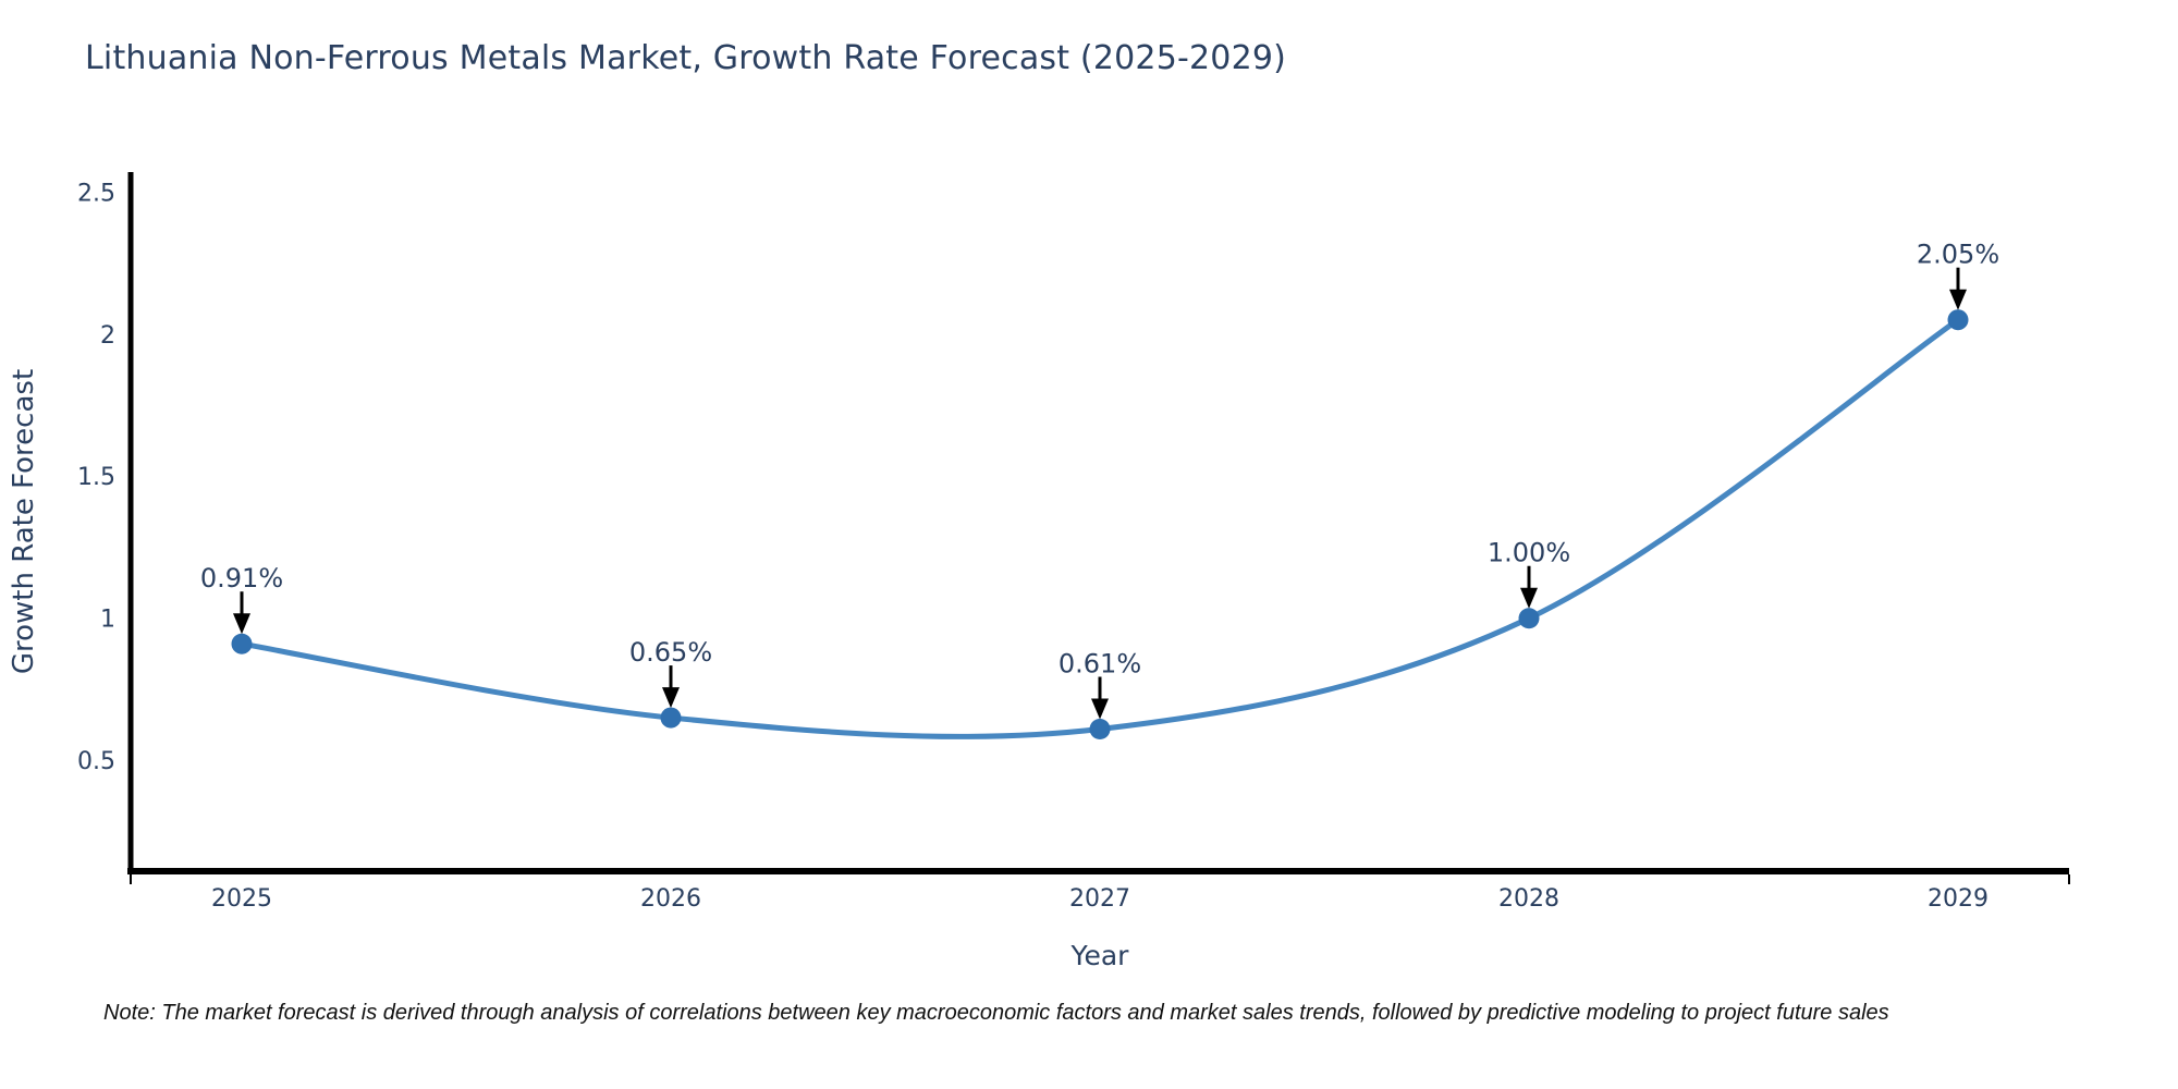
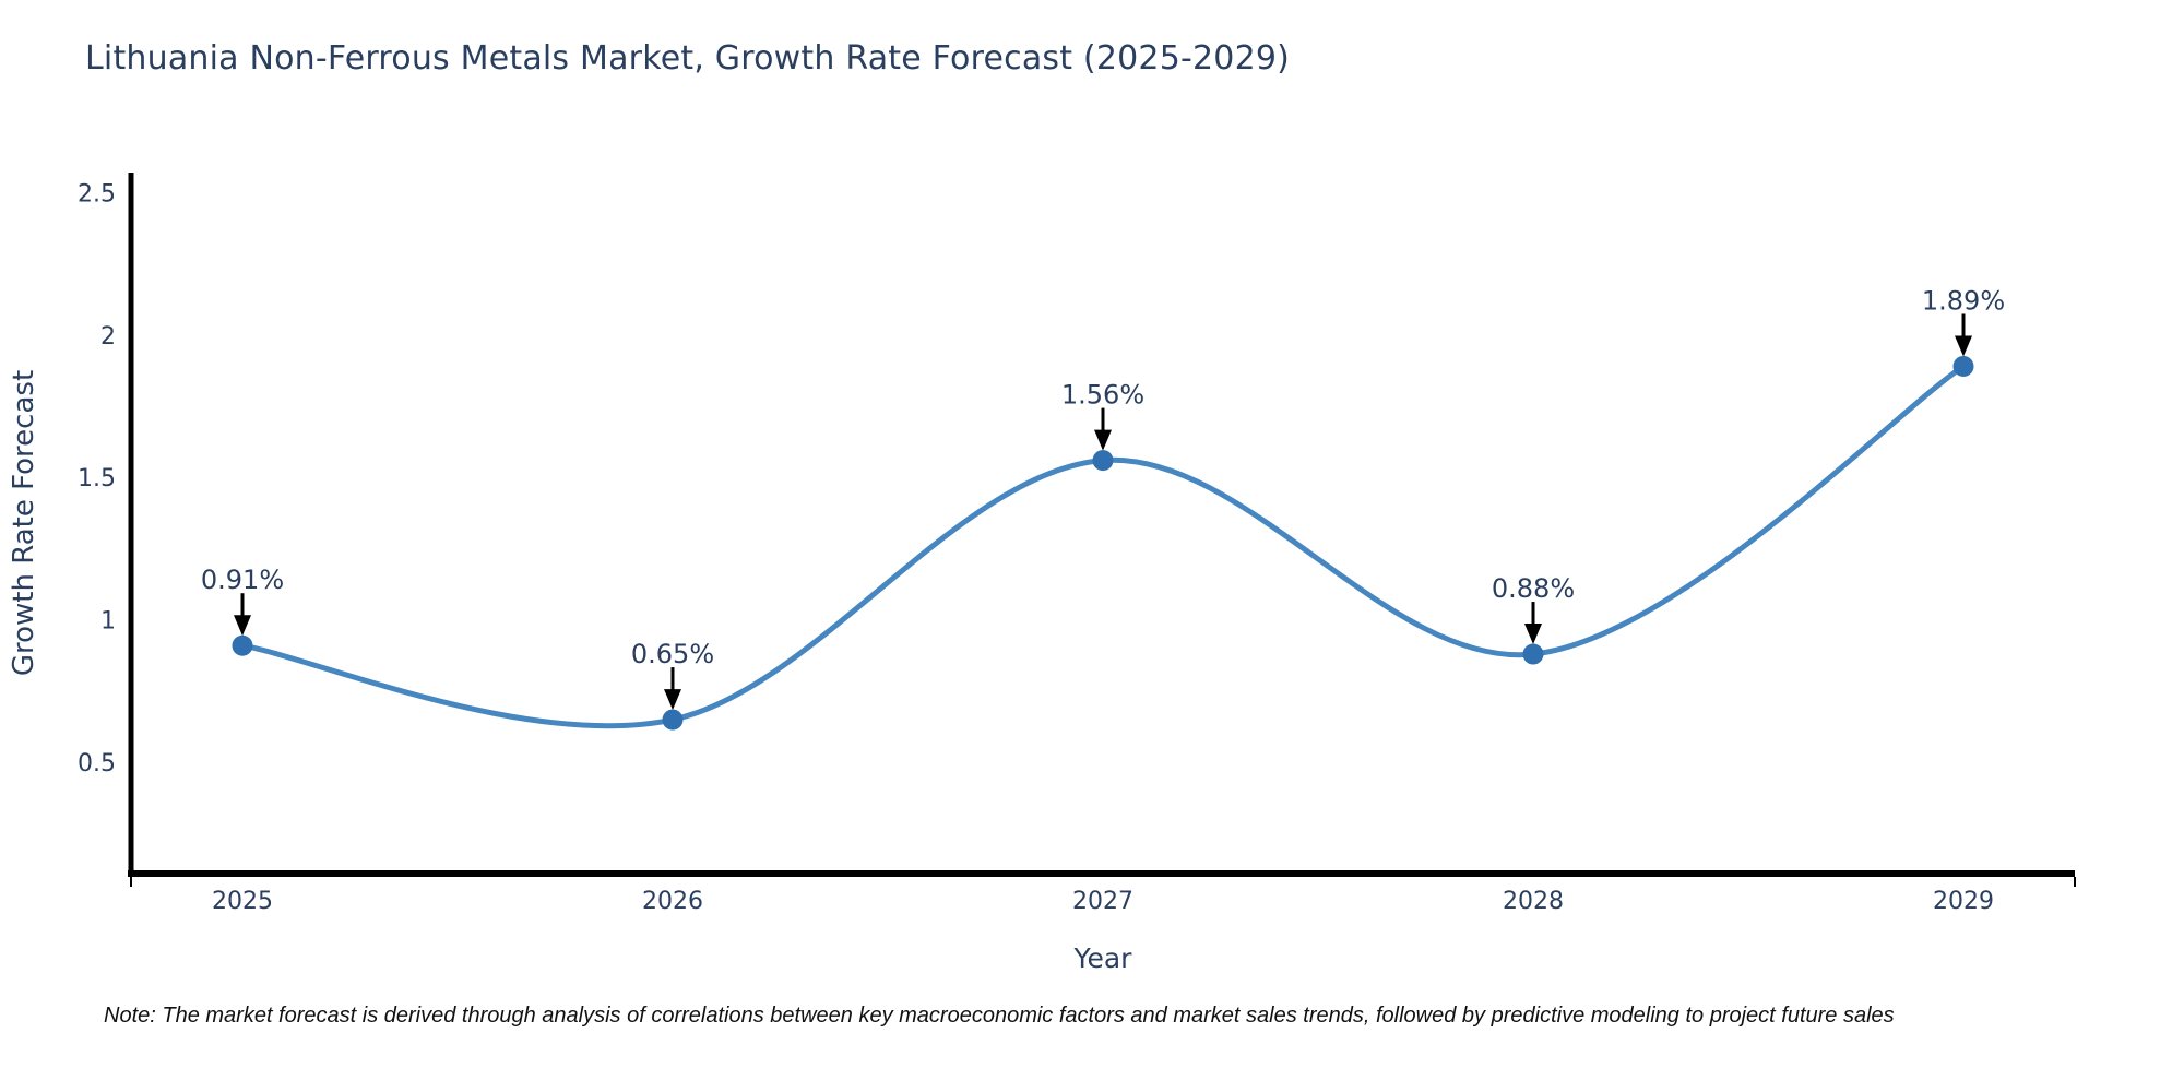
2027: 0.61% -> 1.56%
2028: 1.00% -> 0.88%
2029: 2.05% -> 1.89%
